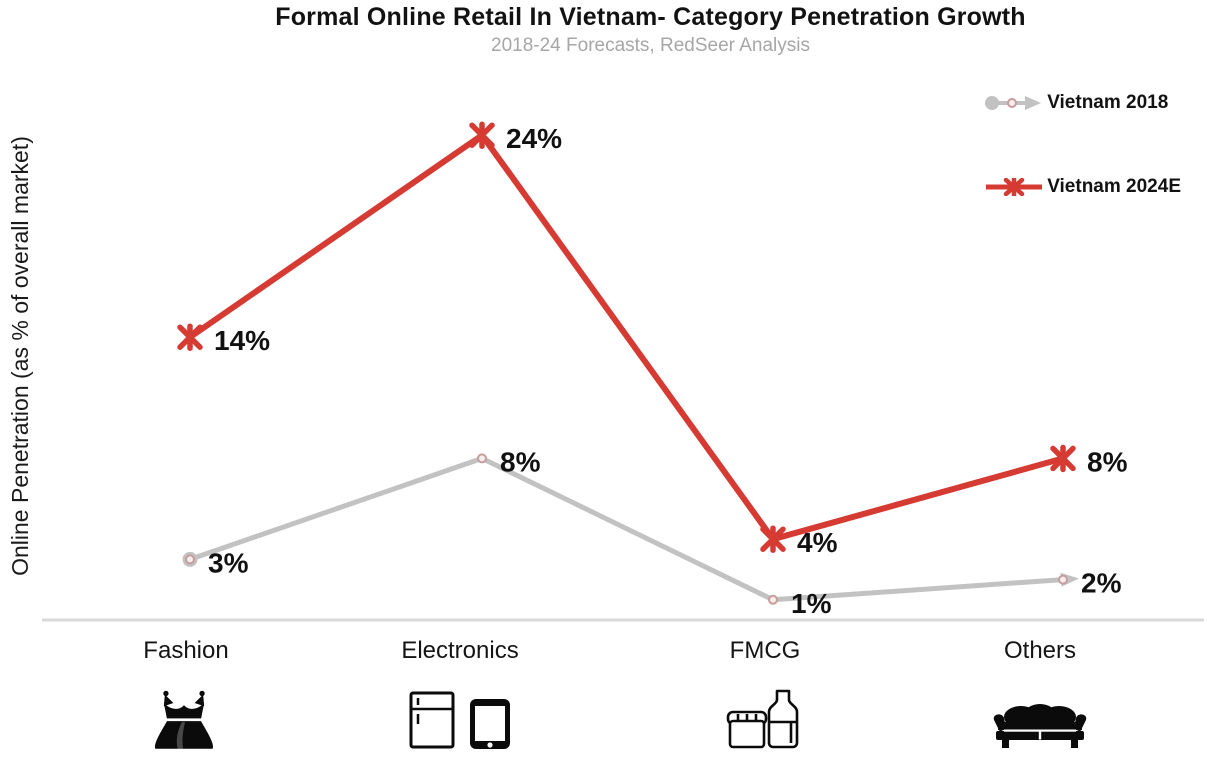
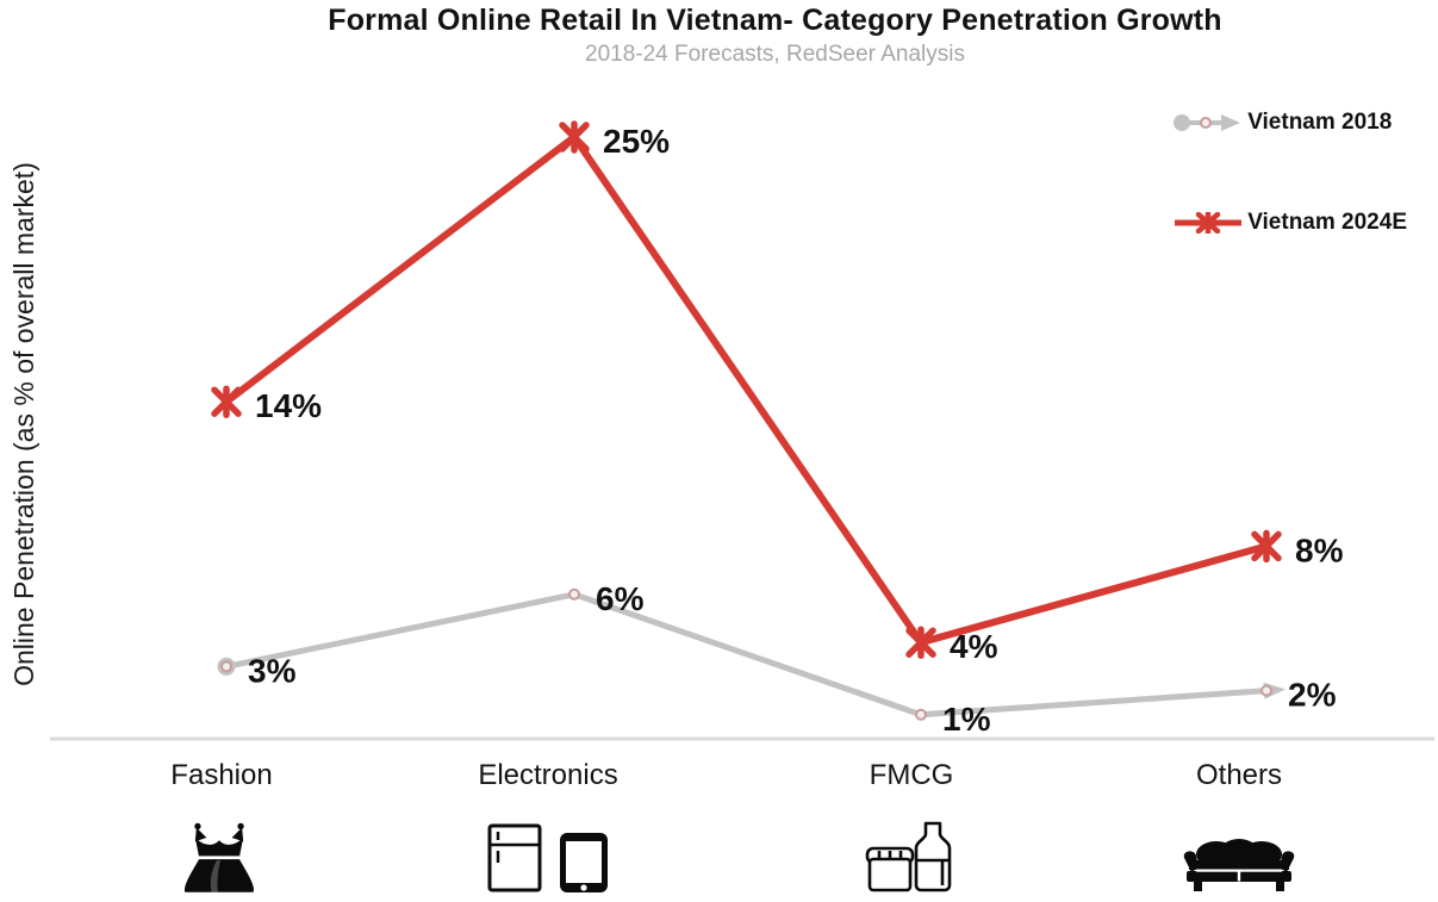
Vietnam 2018/Electronics: 8% -> 6%
Vietnam 2024E/Electronics: 24% -> 25%
